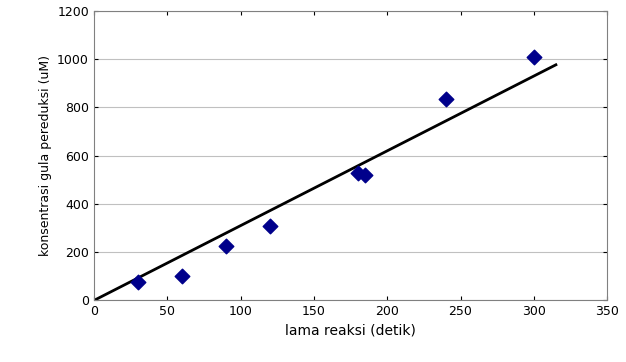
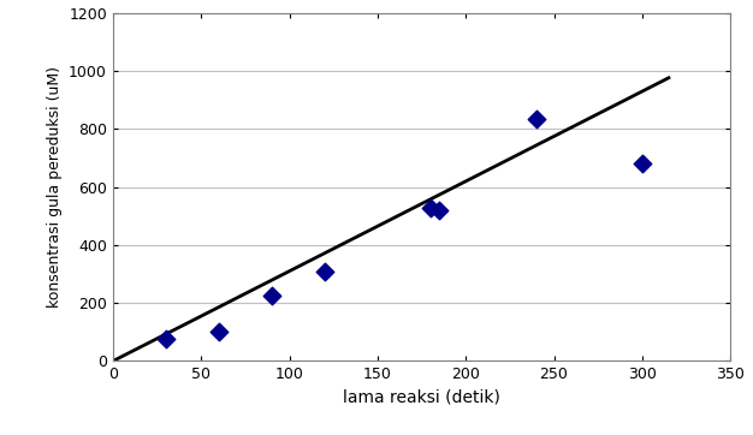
300: 1010 -> 680
